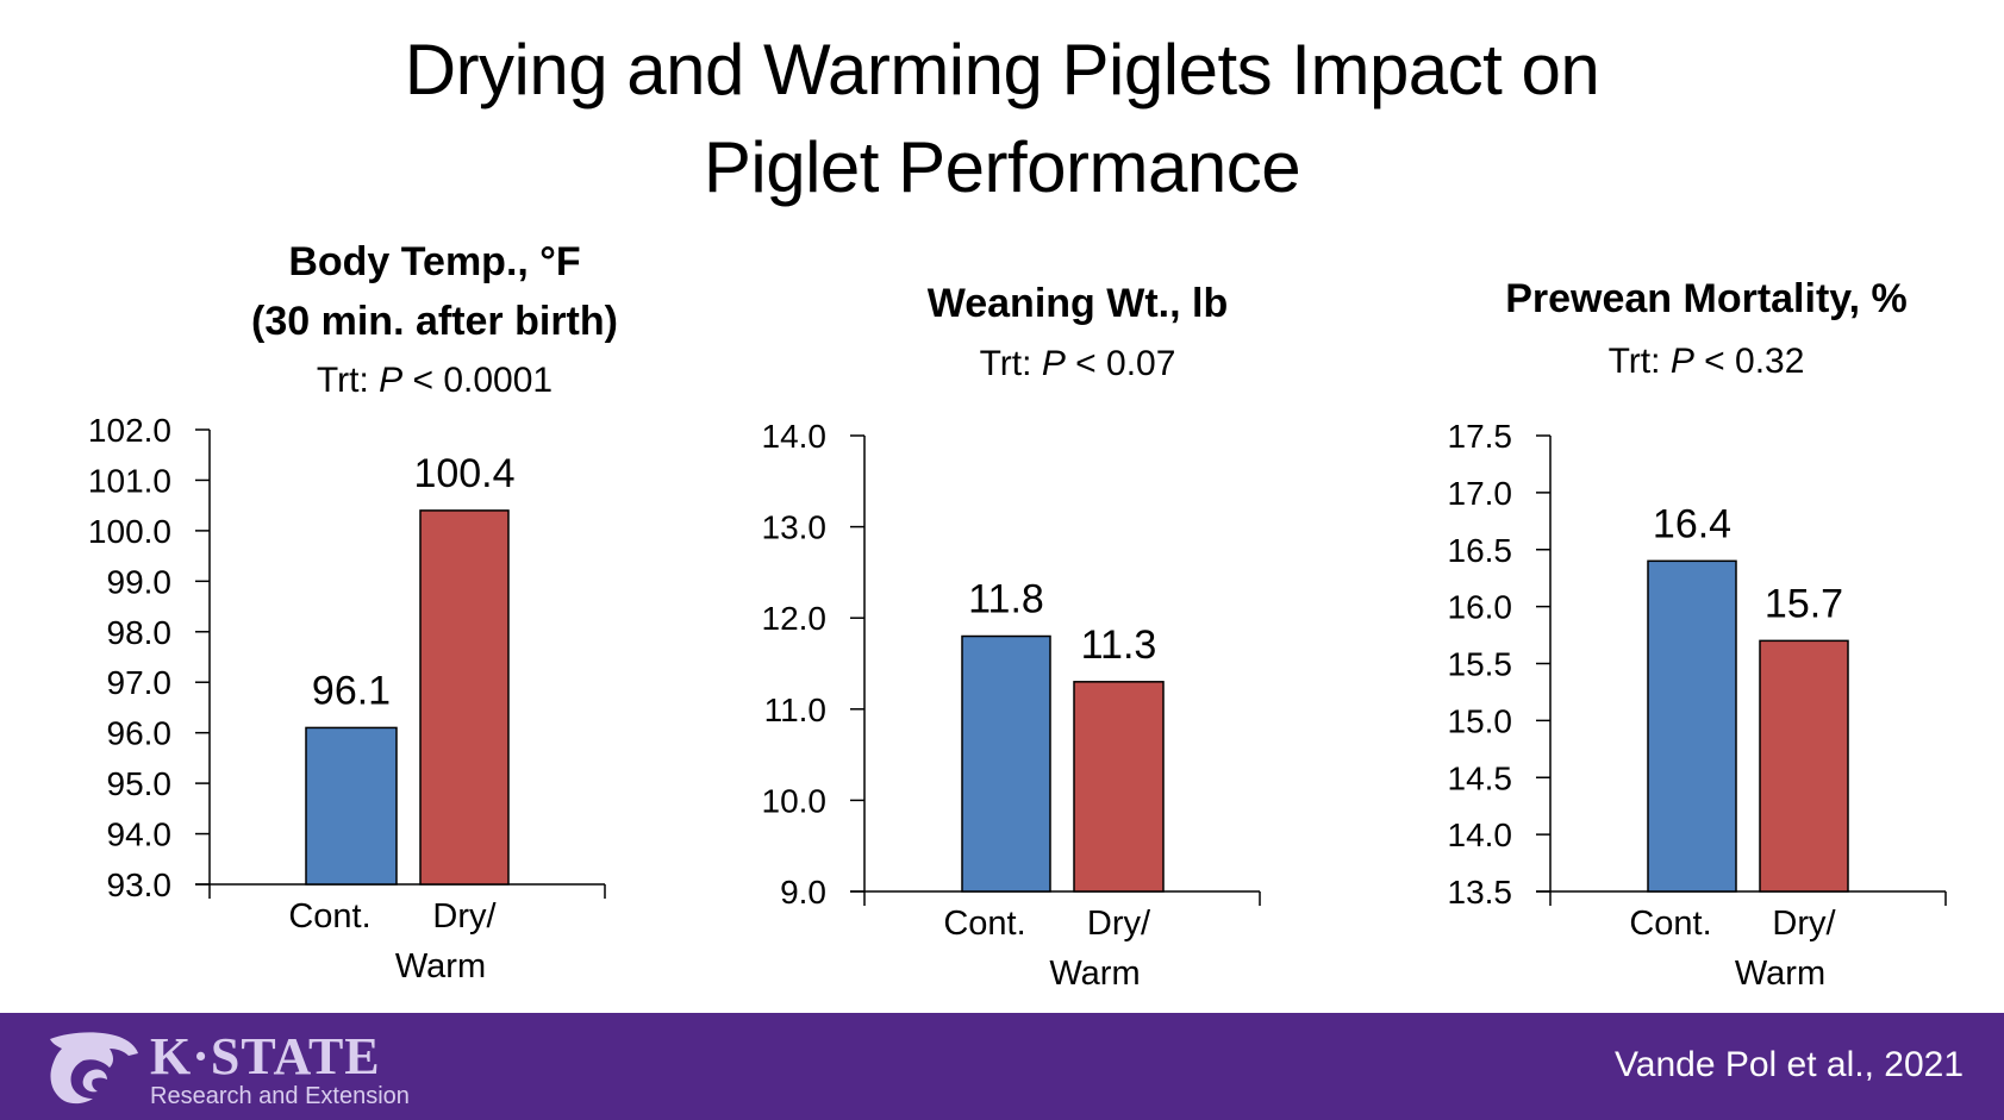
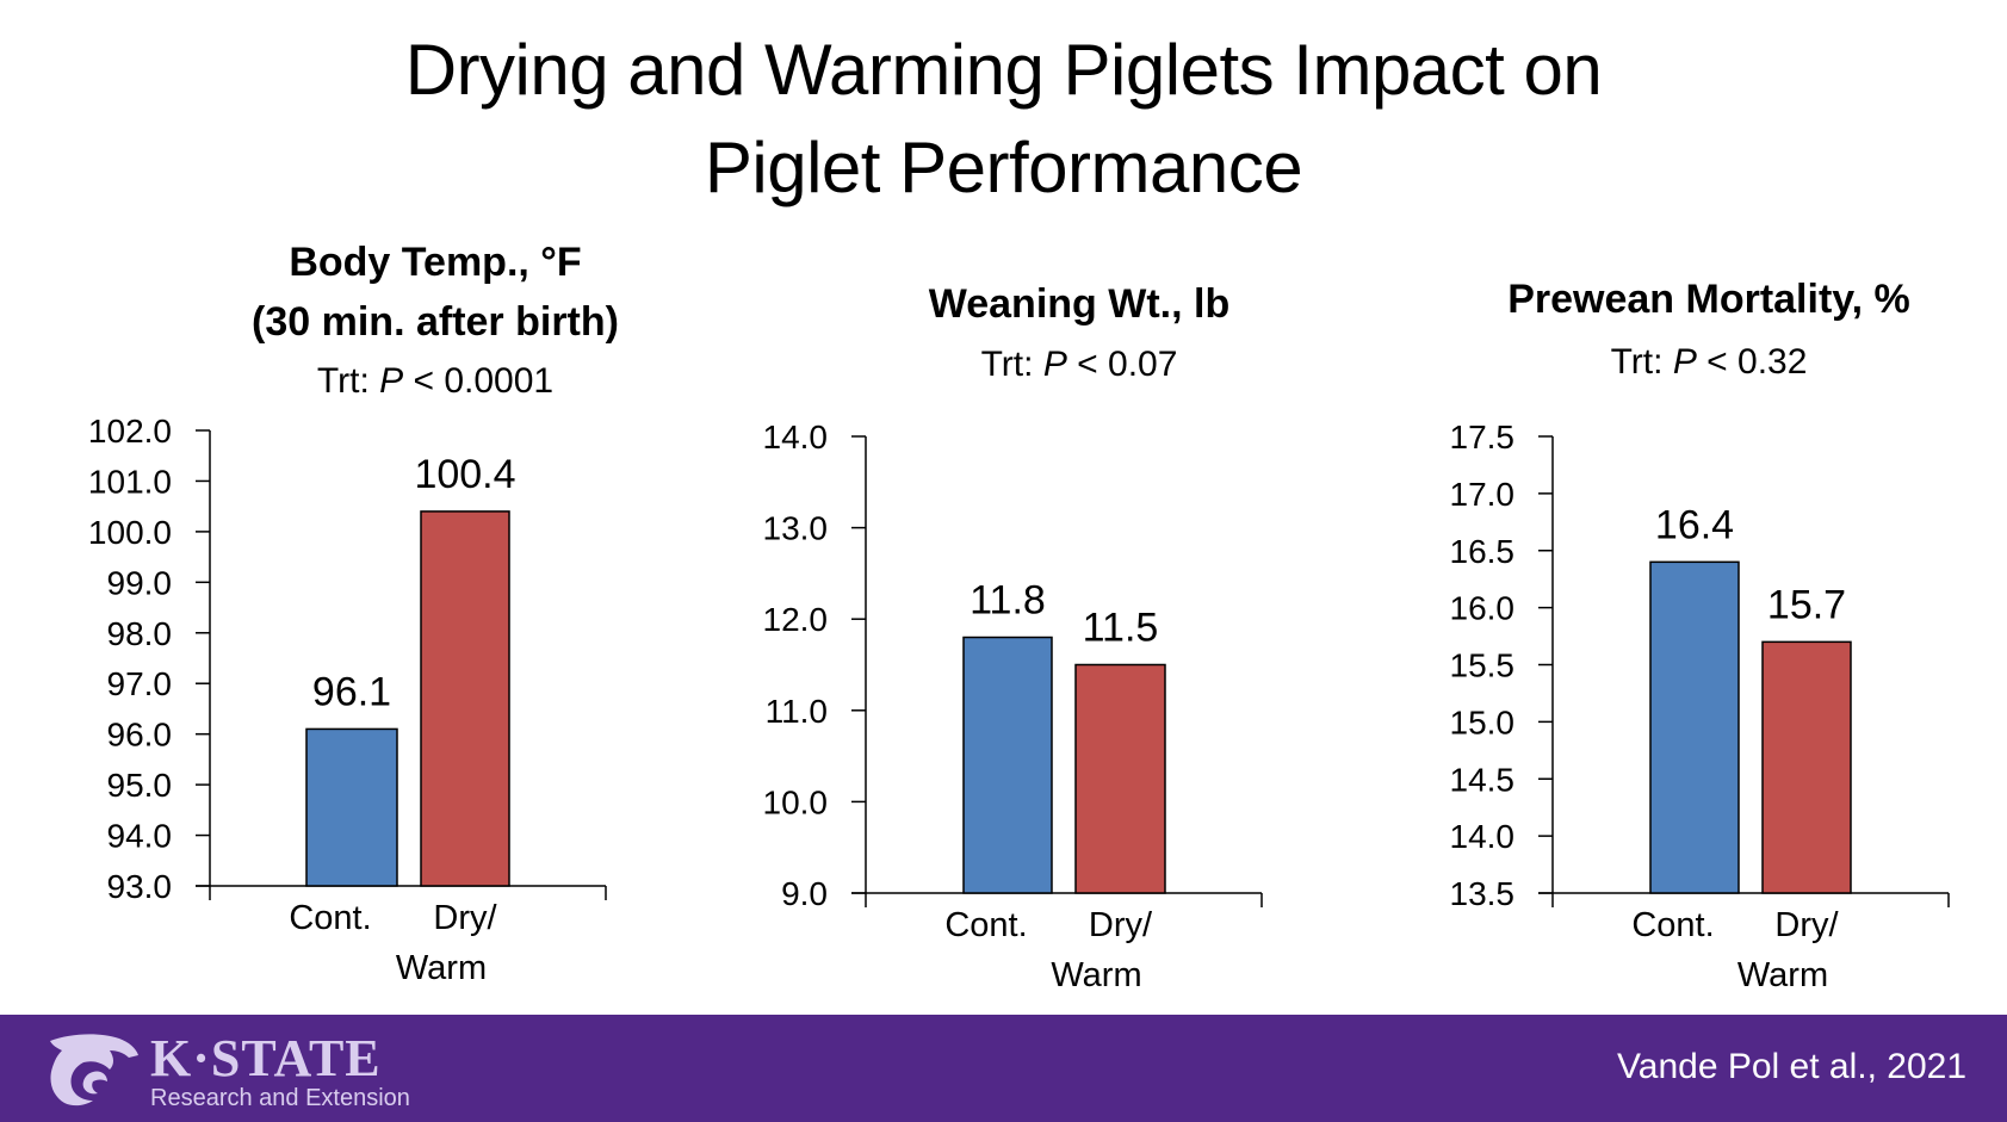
Weaning Wt., lb/Dry/ Warm: 11.3 -> 11.5
